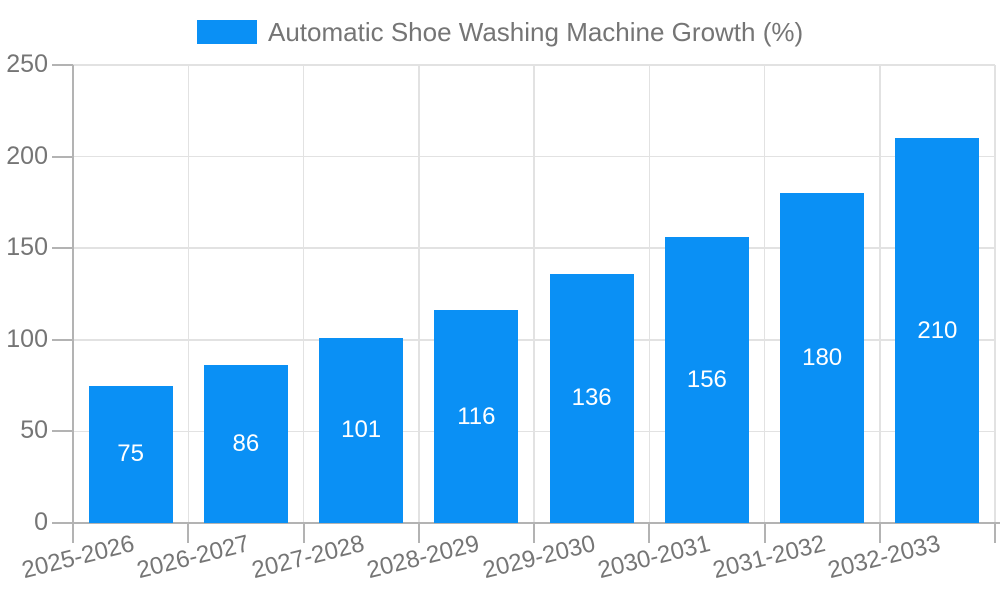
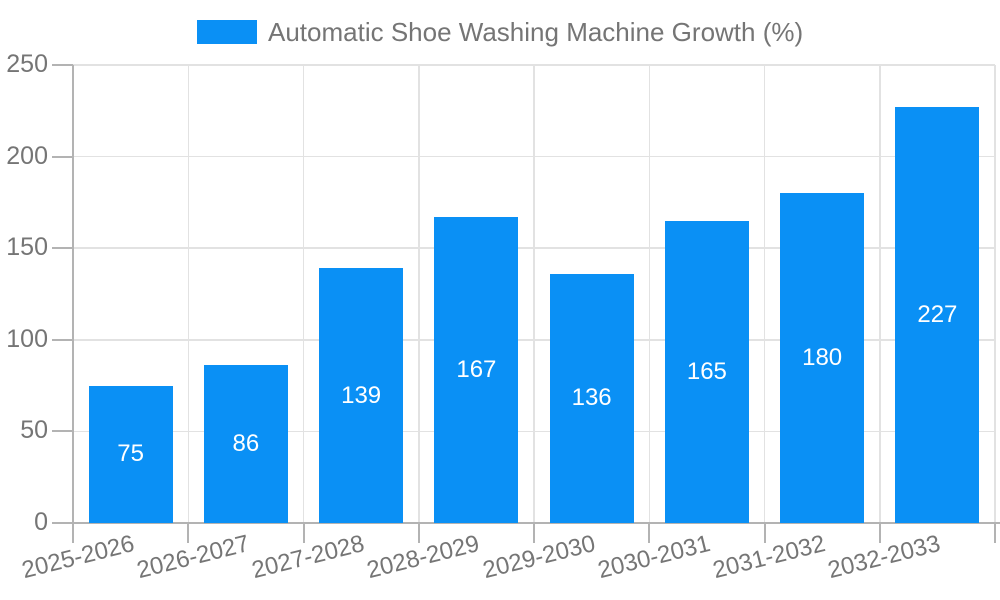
2027-2028: 101 -> 139
2028-2029: 116 -> 167
2030-2031: 156 -> 165
2032-2033: 210 -> 227
